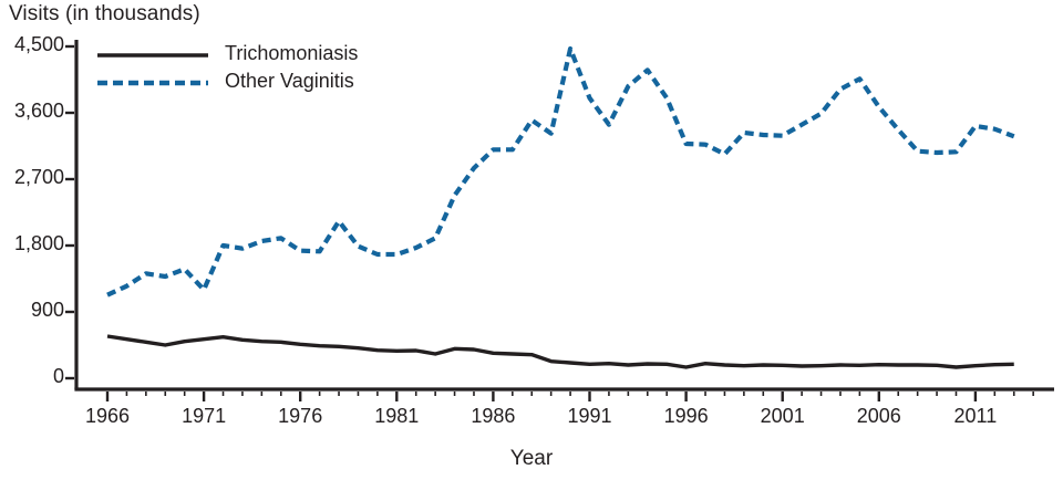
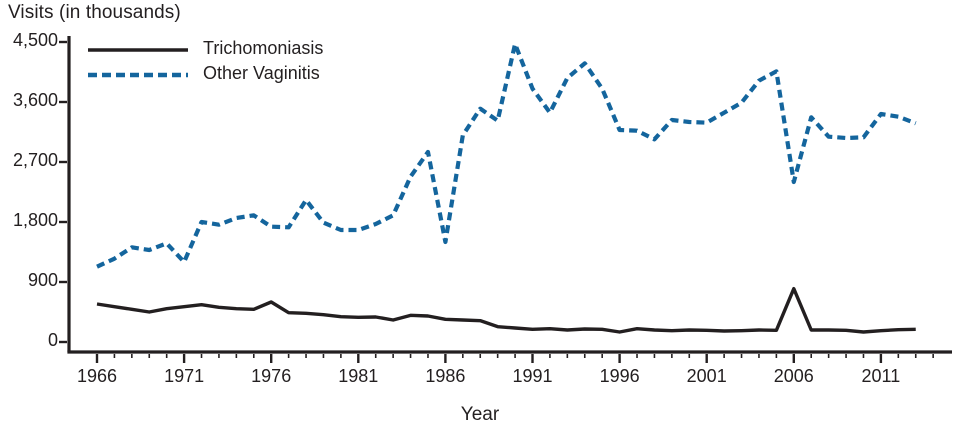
Trichomoniasis/1976: 500 -> 600
Other Vaginitis/1986: 3100 -> 1500
Trichomoniasis/2006: 200 -> 800
Other Vaginitis/2006: 3700 -> 2400
